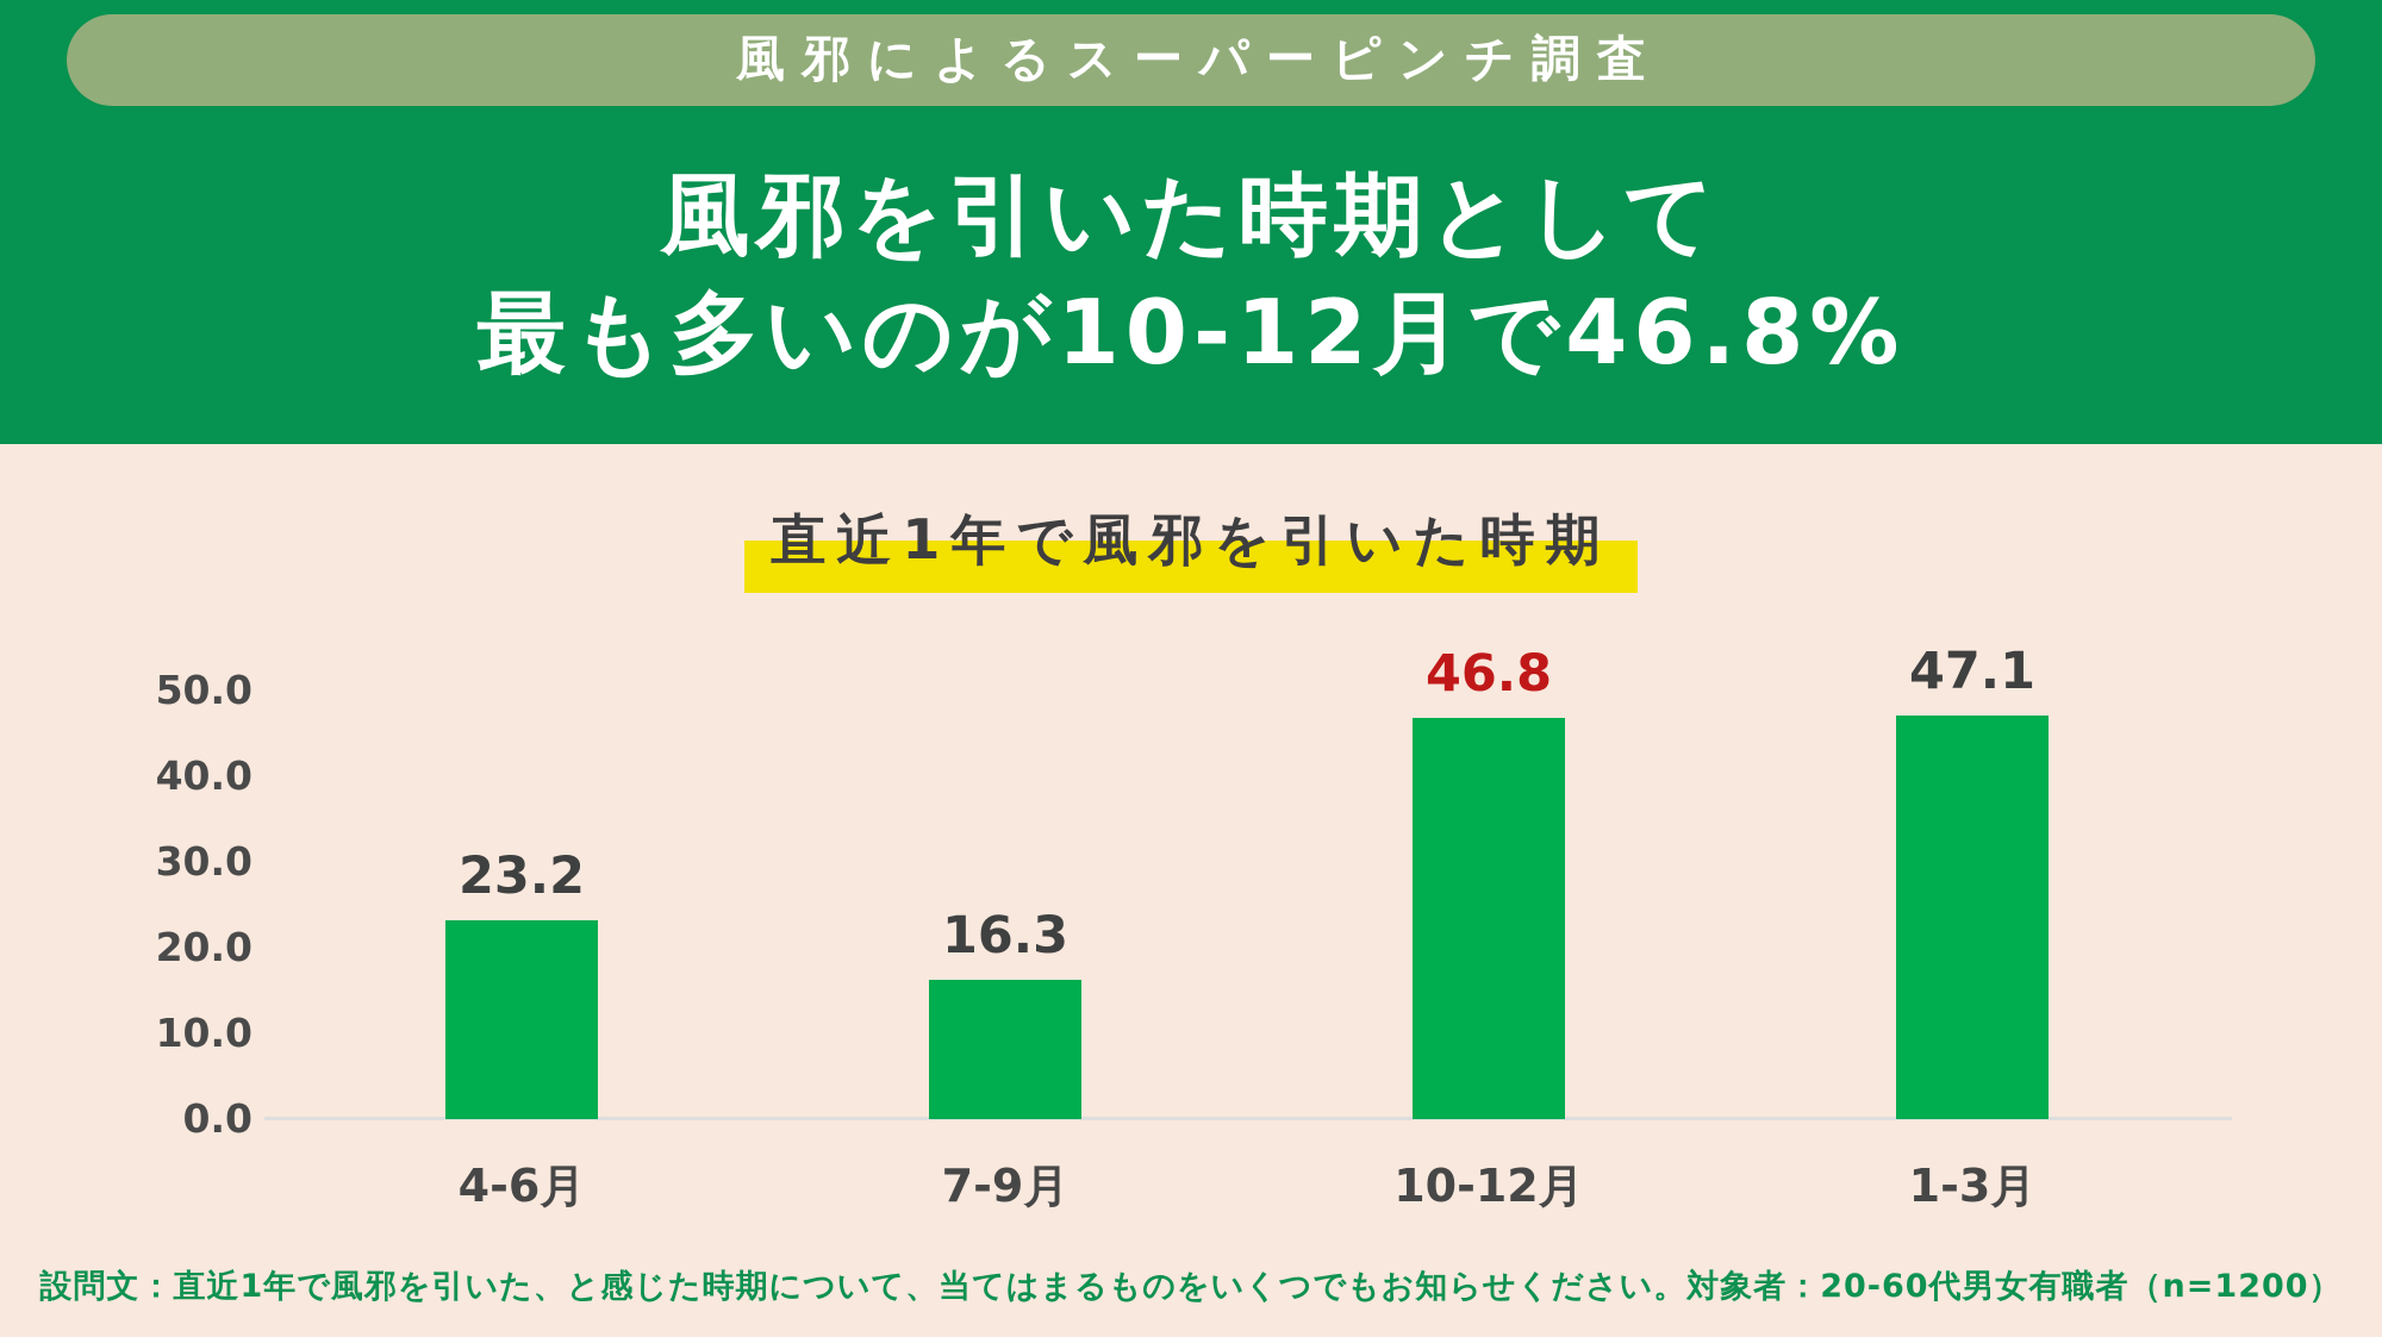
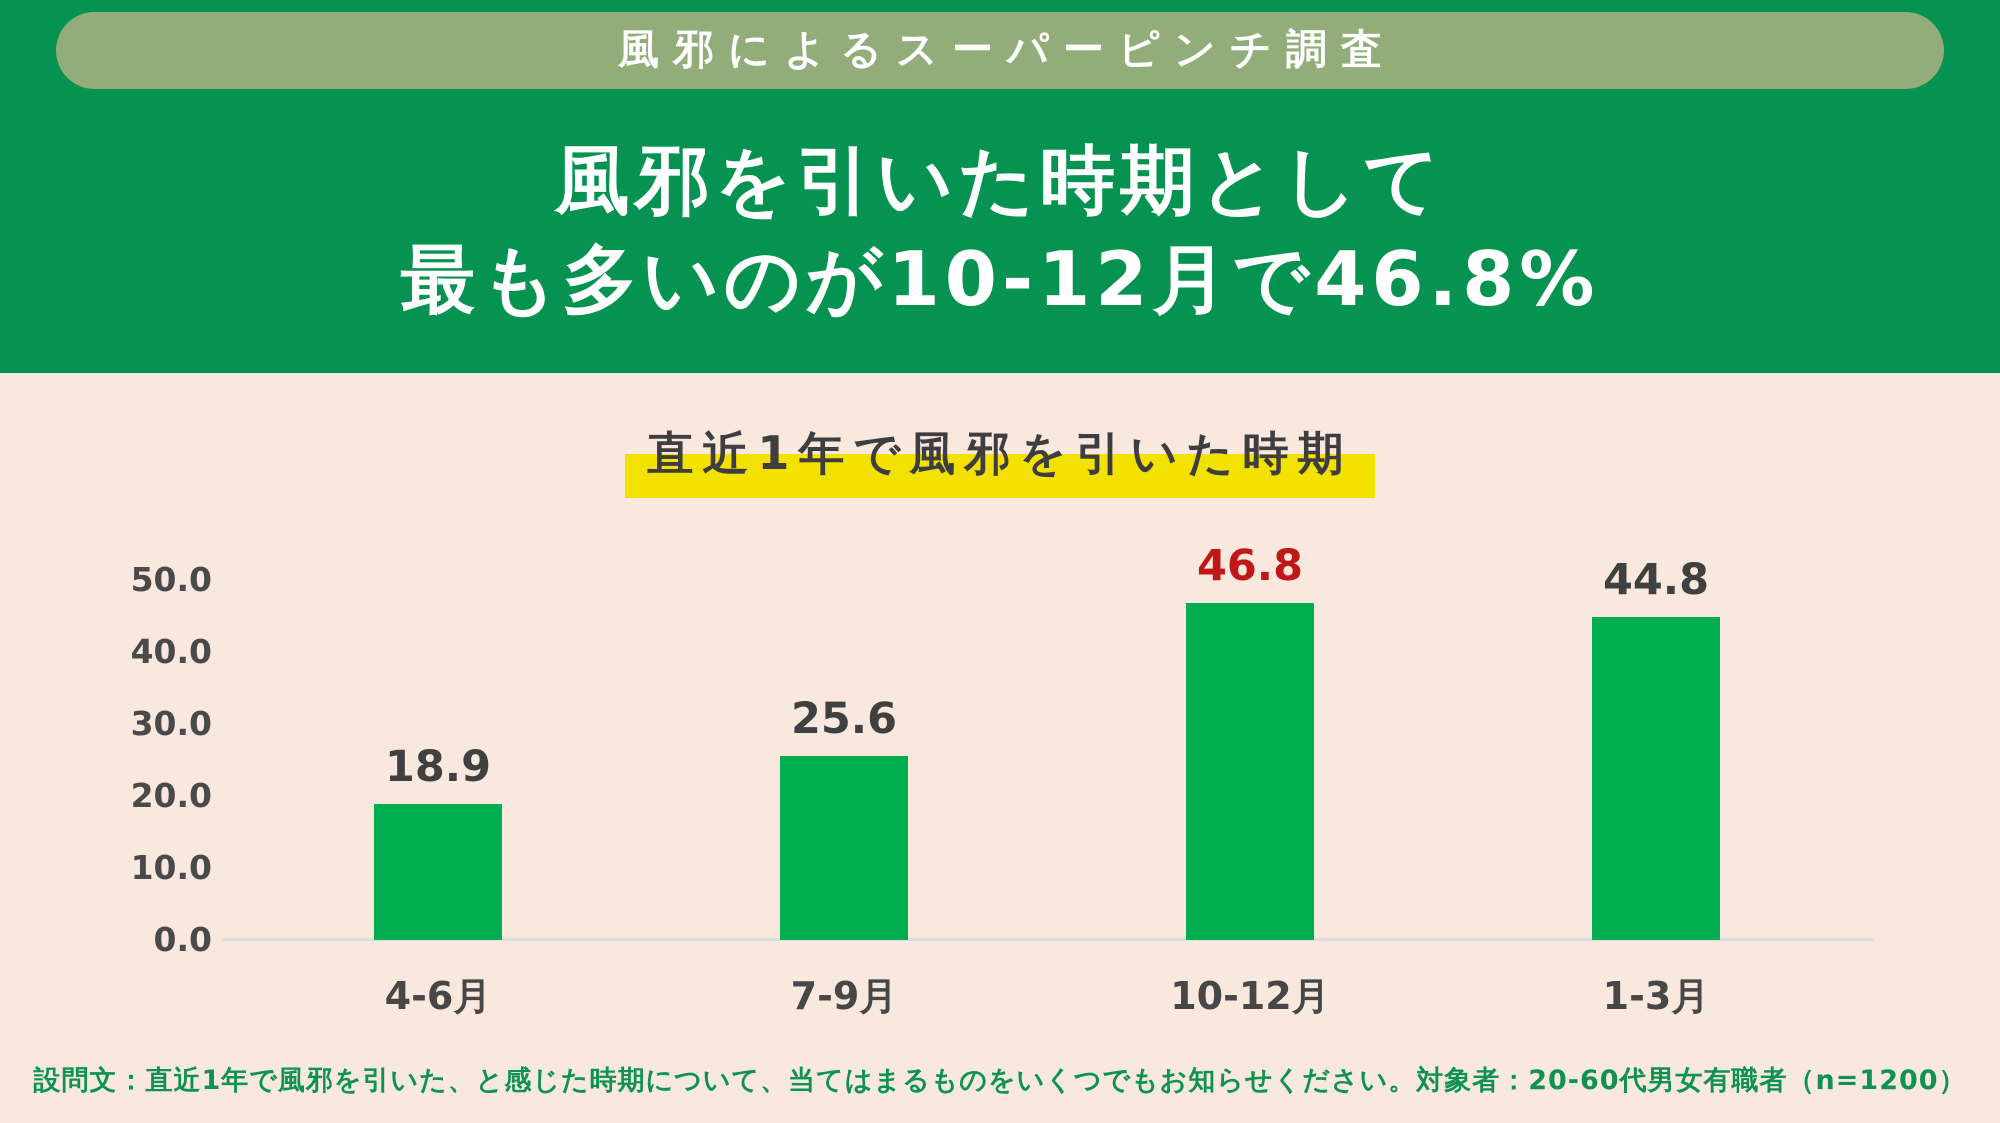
4-6月: 23.2 -> 18.9
7-9月: 16.3 -> 25.6
1-3月: 47.1 -> 44.8
